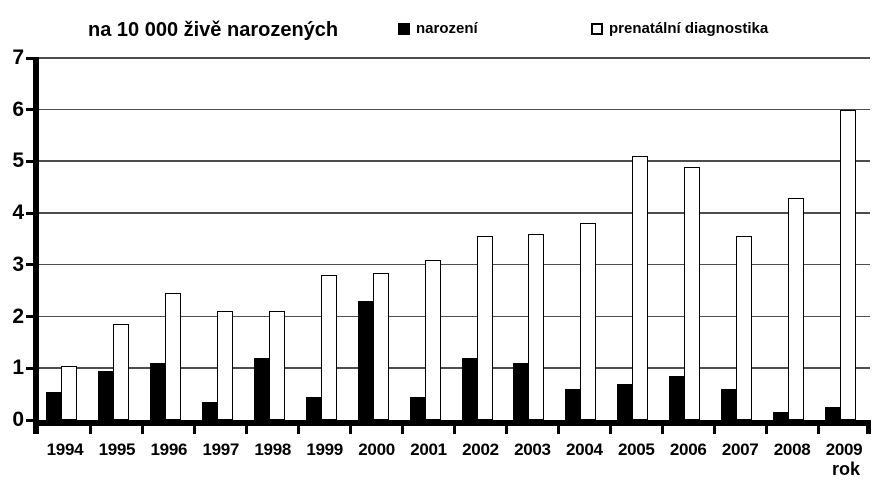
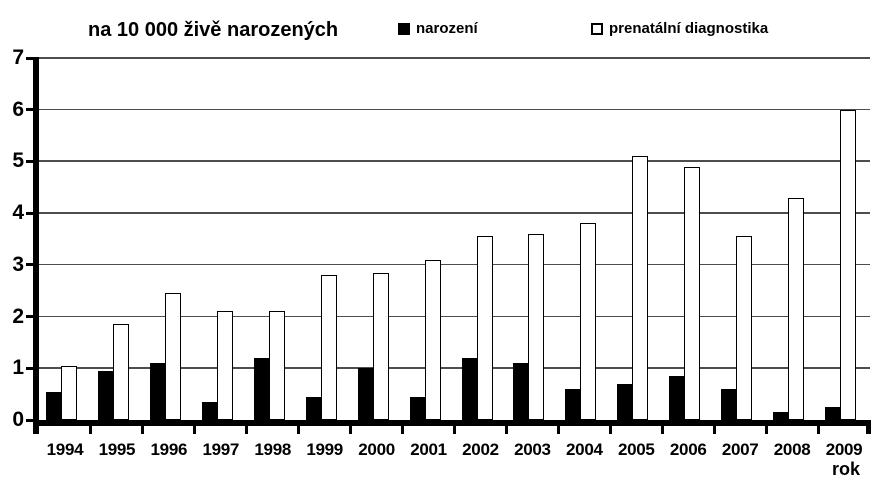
narození/2000: 2.3 -> 1.0
